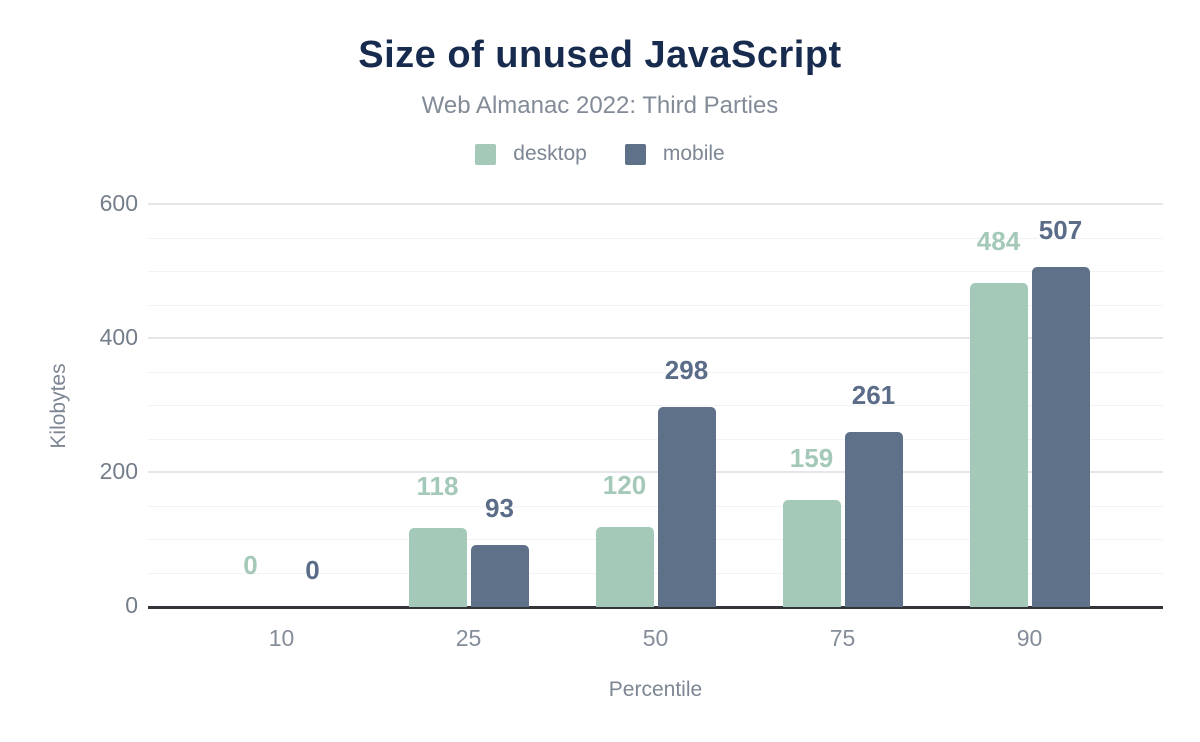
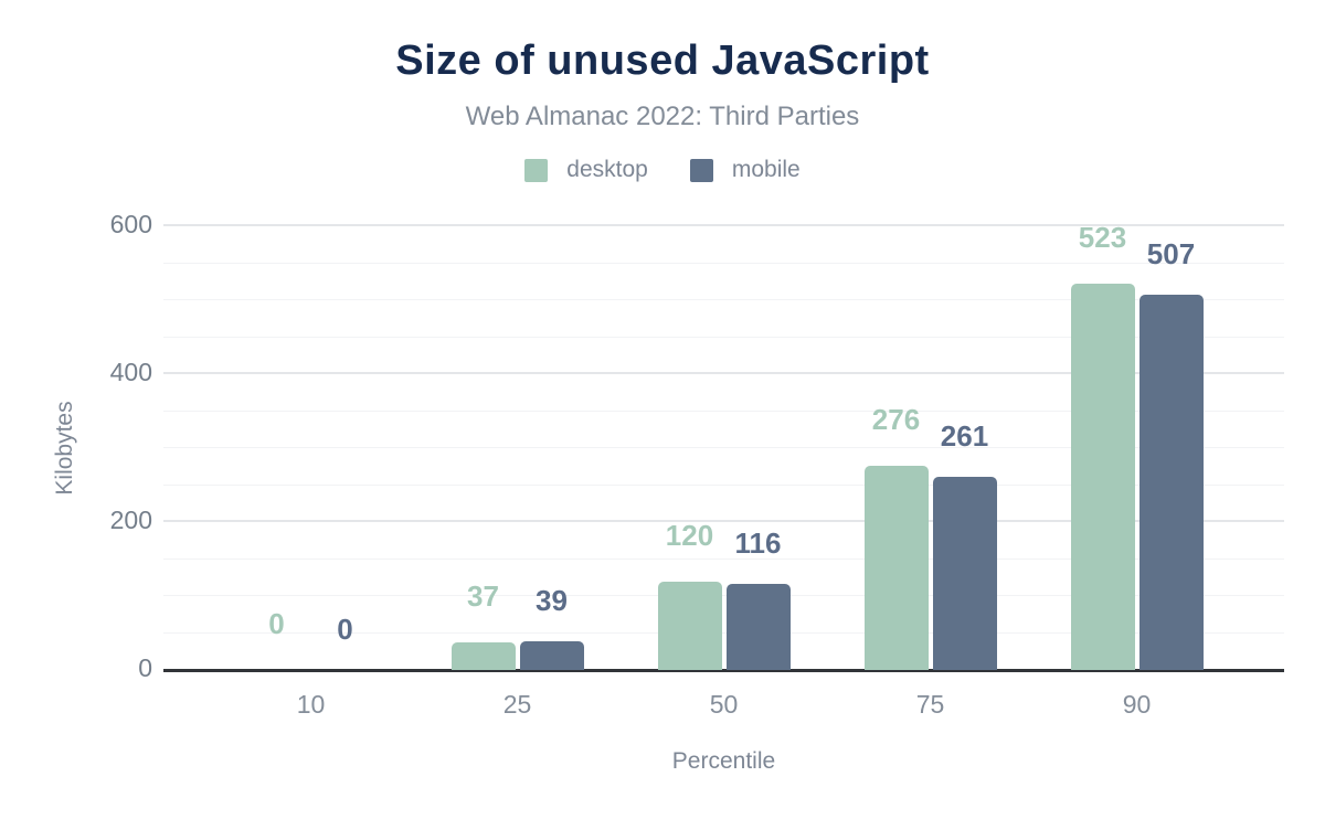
desktop/25: 118 -> 37
mobile/25: 93 -> 39
mobile/50: 298 -> 116
desktop/75: 159 -> 276
desktop/90: 484 -> 523
